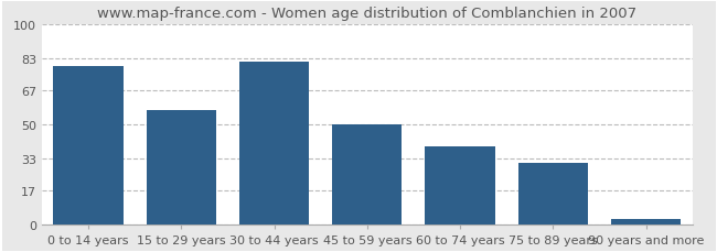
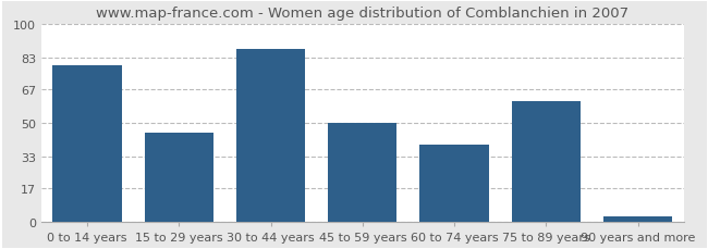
15 to 29 years: 57 -> 45
30 to 44 years: 81 -> 87
75 to 89 years: 31 -> 61
